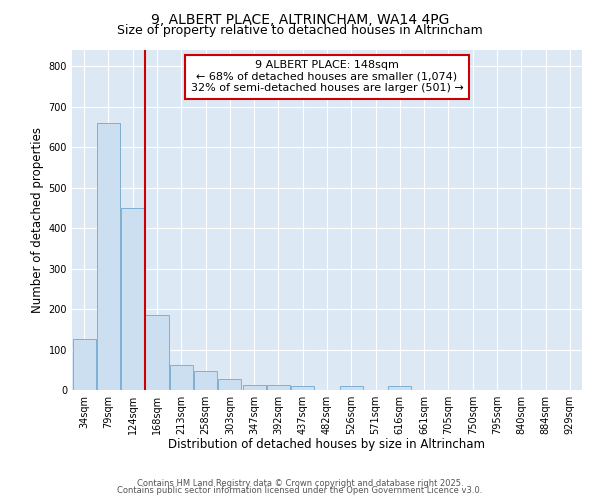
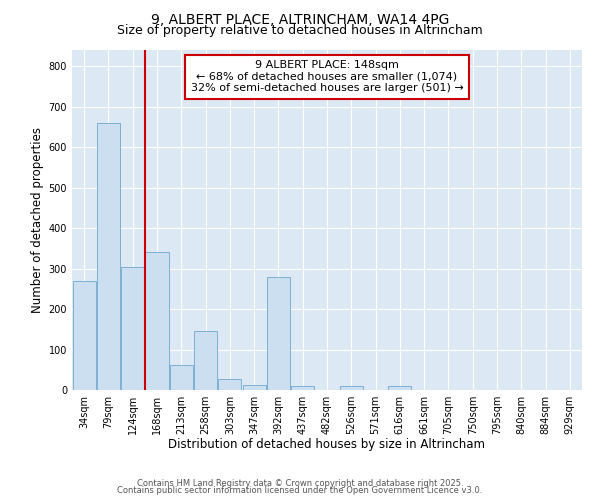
34sqm: 125 -> 270
124sqm: 450 -> 305
168sqm: 185 -> 340
258sqm: 46 -> 145
392sqm: 12 -> 280
